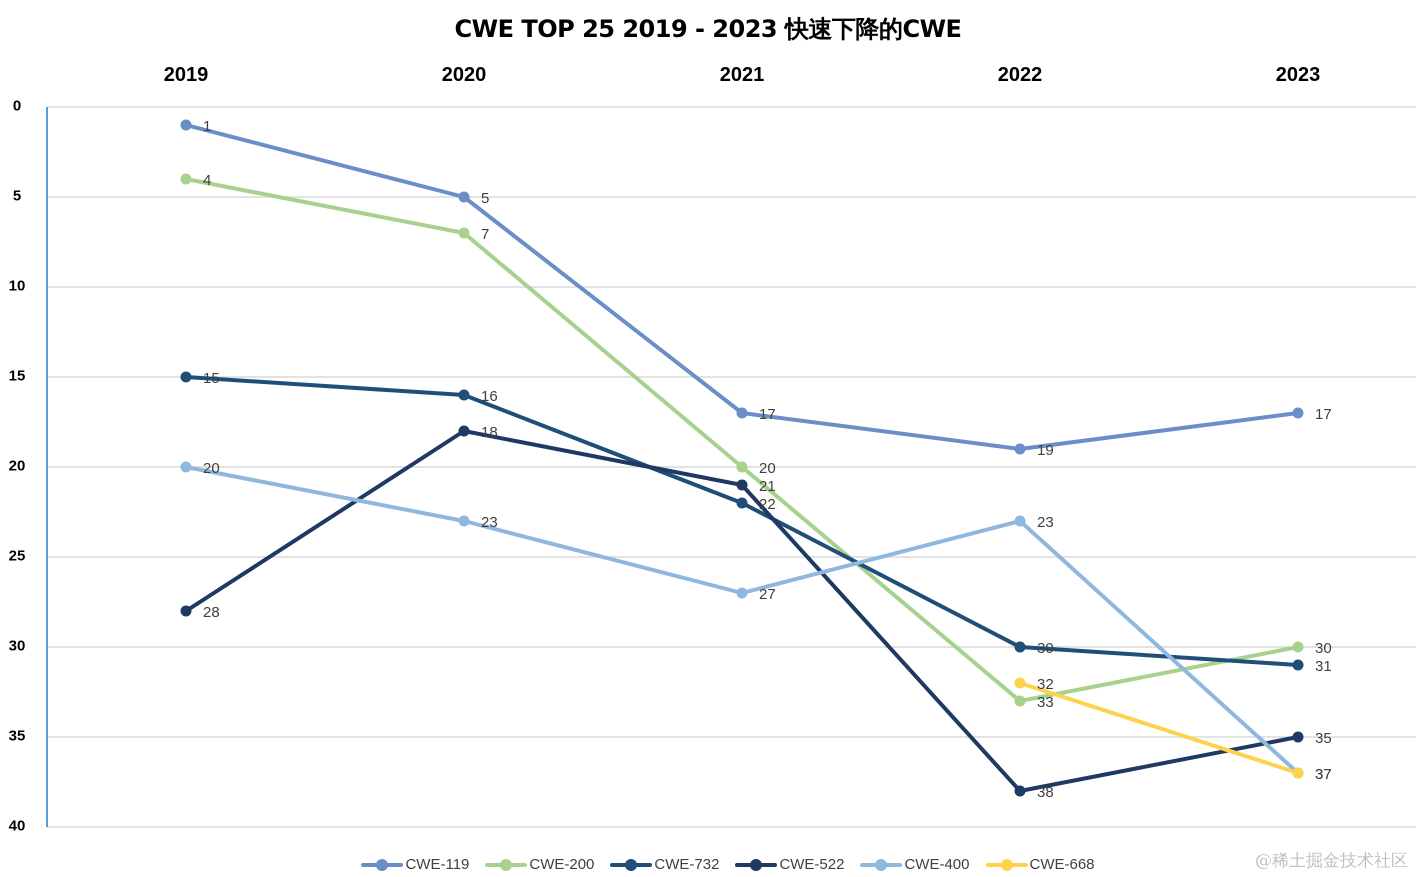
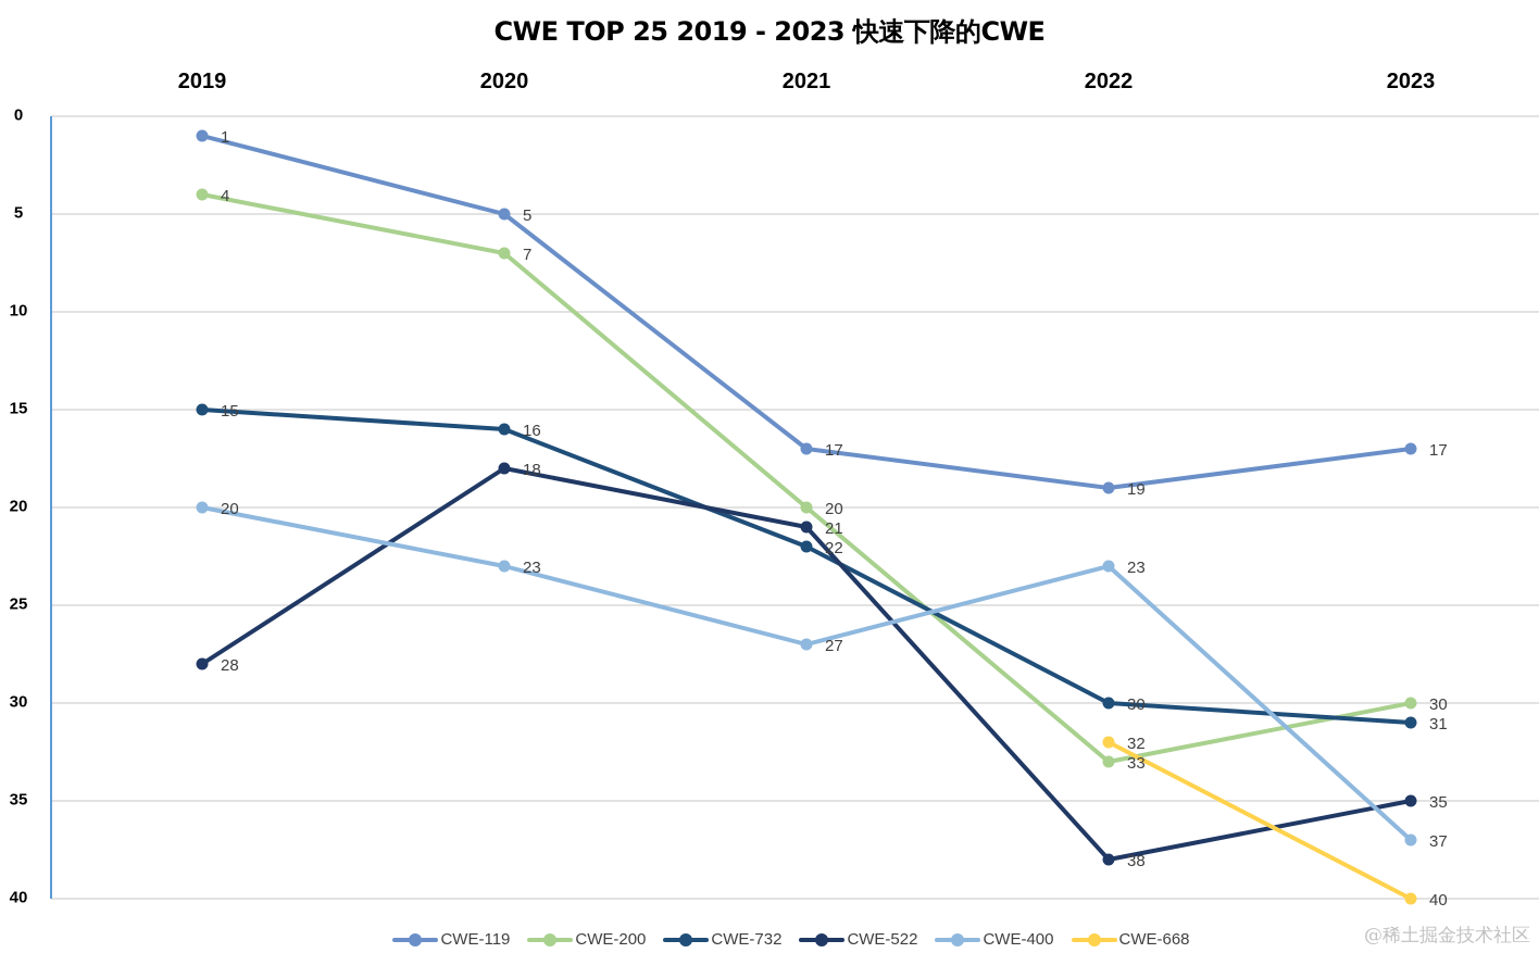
CWE-668/2023: 37 -> 40
